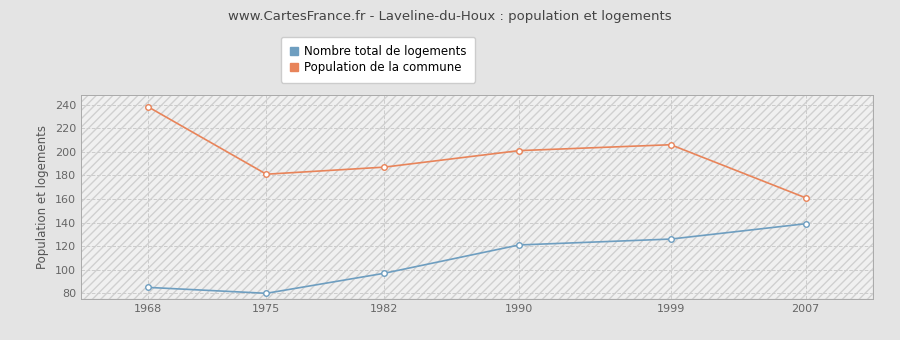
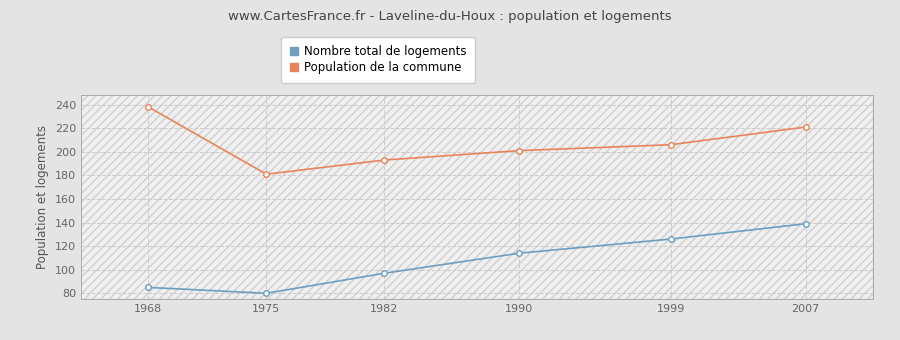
Population de la commune/1982: 187 -> 193
Nombre total de logements/1990: 121 -> 114
Population de la commune/2007: 161 -> 221
